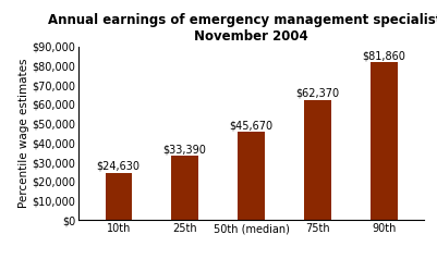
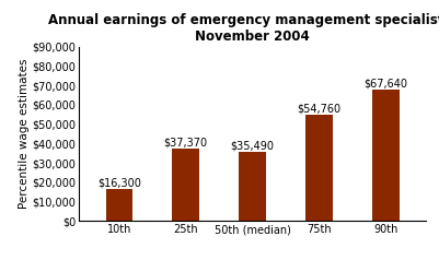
10th: $24,630 -> $16,300
25th: $33,390 -> $37,370
50th (median): $45,670 -> $35,490
75th: $62,370 -> $54,760
90th: $81,860 -> $67,640
